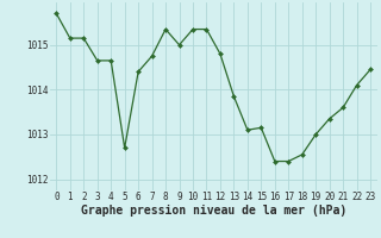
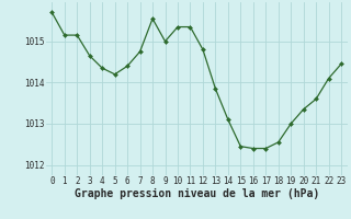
4: 1014.65 -> 1014.35
5: 1012.70 -> 1014.20
8: 1015.35 -> 1015.55
15: 1013.15 -> 1012.45
